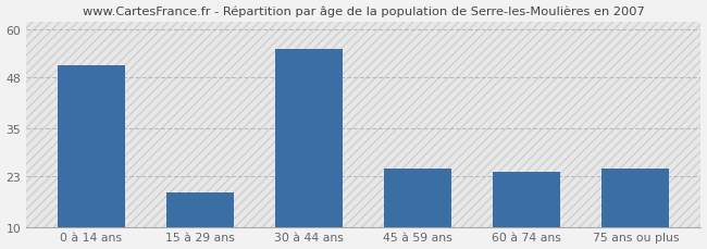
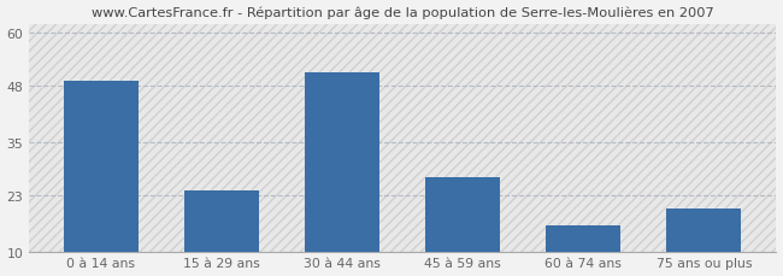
0 à 14 ans: 51 -> 49
15 à 29 ans: 19 -> 24
30 à 44 ans: 55 -> 51
45 à 59 ans: 25 -> 27
60 à 74 ans: 24 -> 16
75 ans ou plus: 25 -> 20
